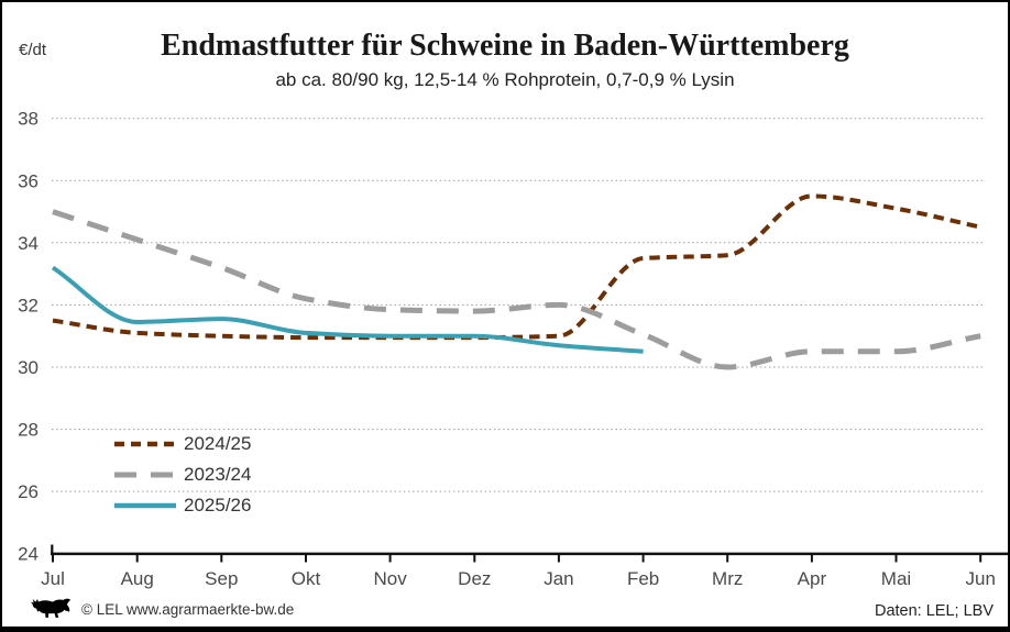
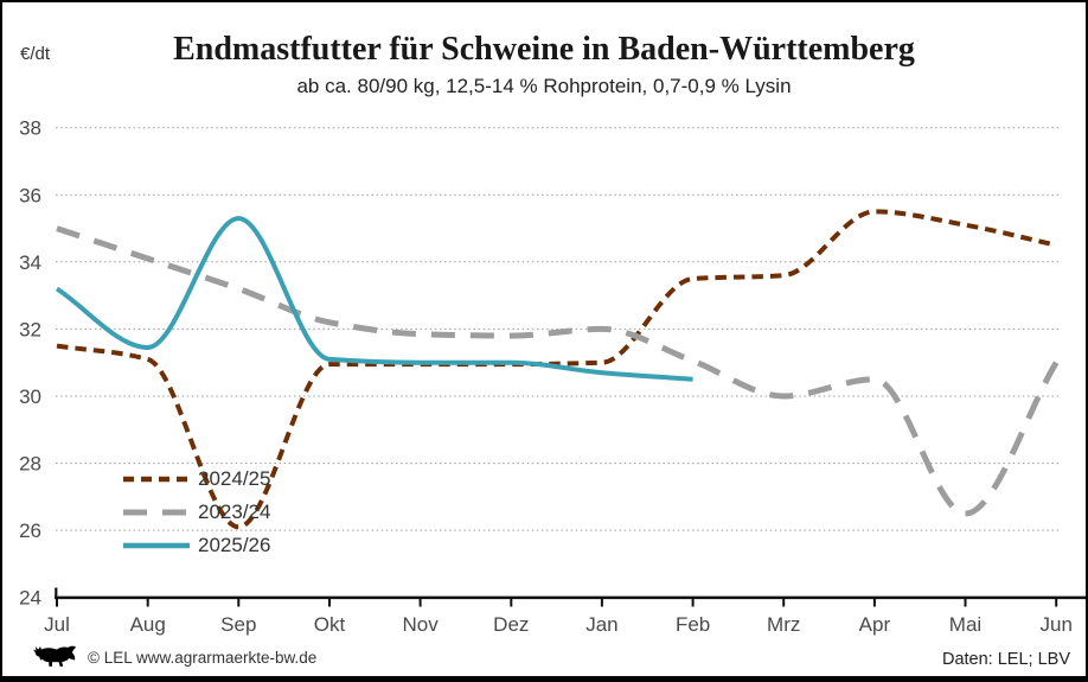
2024/25/Sep: 31.0 -> 26.1
2025/26/Sep: 31.6 -> 35.3
2023/24/Mai: 30.5 -> 26.5
